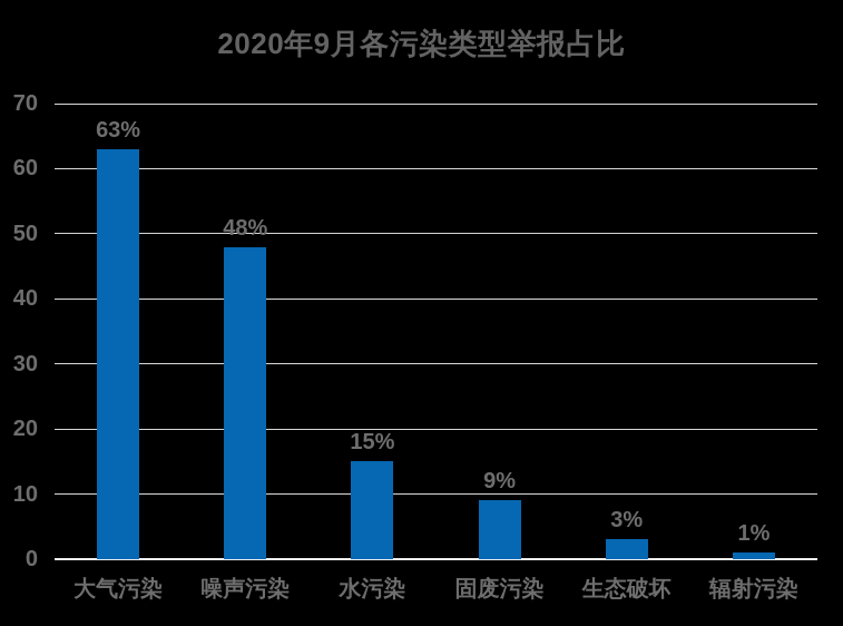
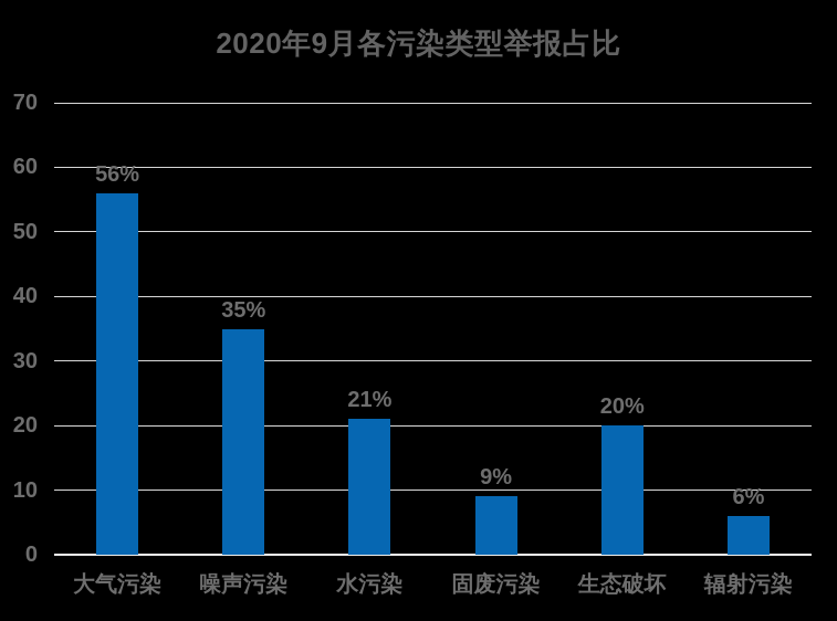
大气污染: 63% -> 56%
噪声污染: 48% -> 35%
水污染: 15% -> 21%
生态破坏: 3% -> 20%
辐射污染: 1% -> 6%
